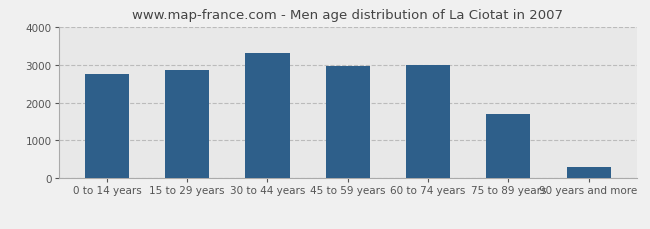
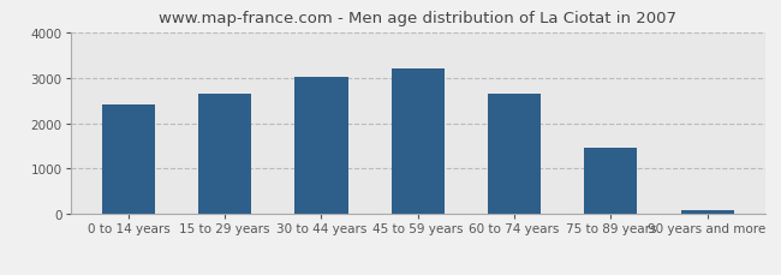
0 to 14 years: 2750 -> 2420
15 to 29 years: 2850 -> 2640
30 to 44 years: 3300 -> 3020
45 to 59 years: 2950 -> 3200
60 to 74 years: 3000 -> 2650
75 to 89 years: 1700 -> 1470
90 years and more: 300 -> 100
